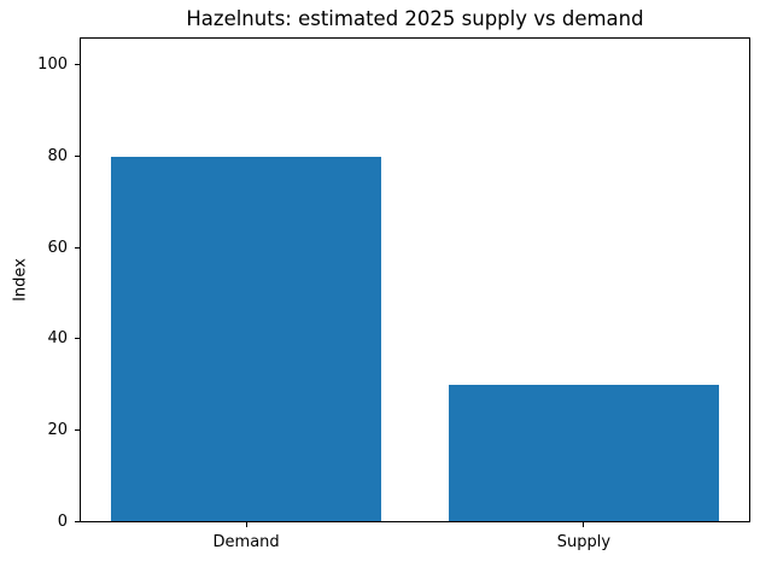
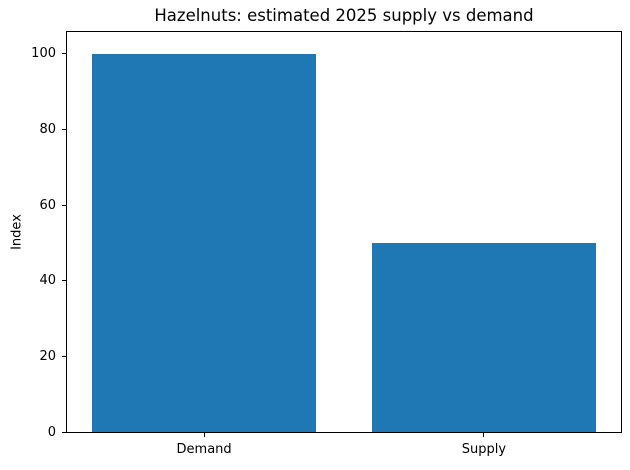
Demand: 80 -> 100
Supply: 30 -> 50
